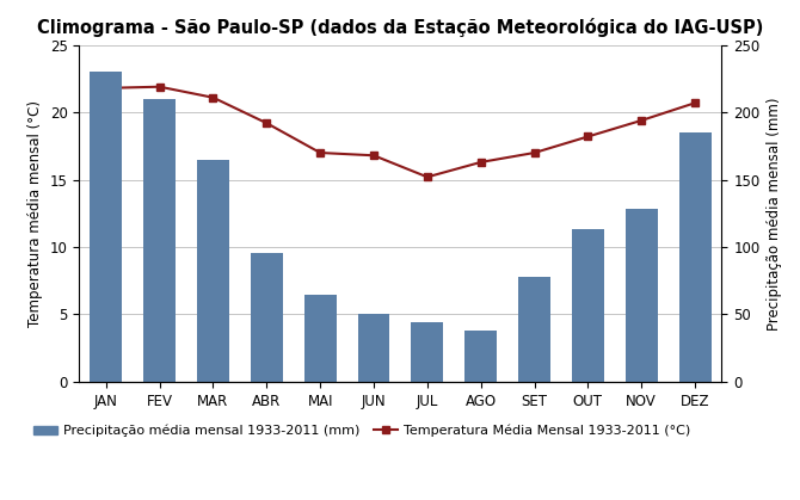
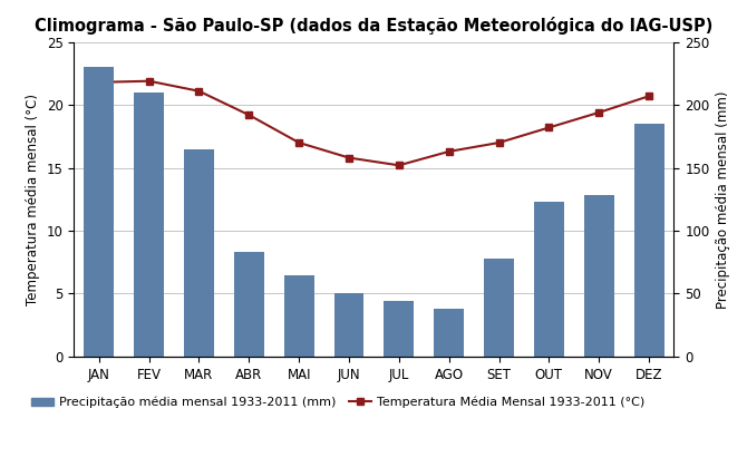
Precipitação média mensal 1933-2011 (mm)/ABR: 96 -> 83
Temperatura Média Mensal 1933-2011 (°C)/JUN: 16.8 -> 15.8
Precipitação média mensal 1933-2011 (mm)/OUT: 113 -> 123
